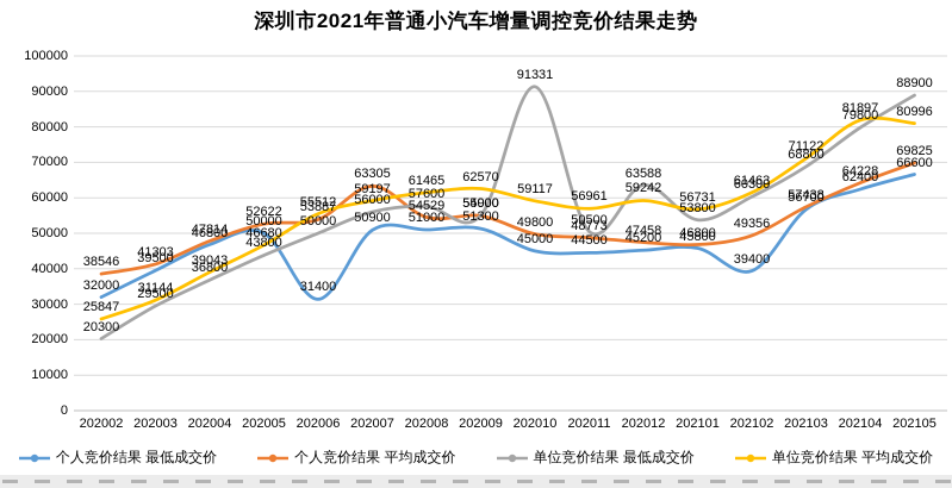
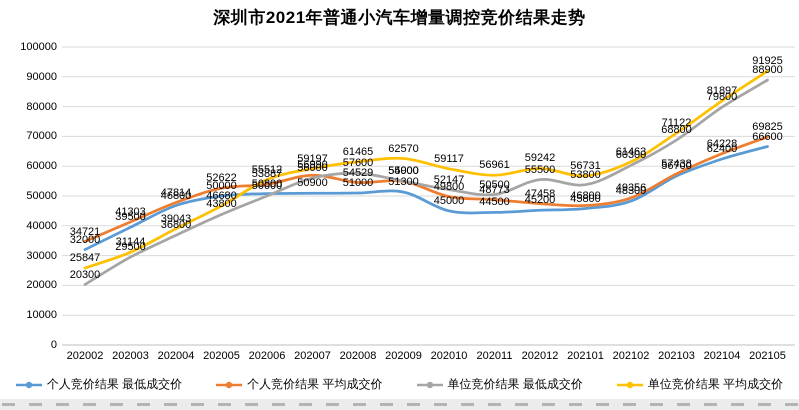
个人竞价结果 平均成交价/202002: 38546 -> 34721
个人竞价结果 最低成交价/202006: 31400 -> 50800
个人竞价结果 平均成交价/202007: 63305 -> 56990
单位竞价结果 最低成交价/202010: 91331 -> 52147
单位竞价结果 最低成交价/202012: 63588 -> 55500
个人竞价结果 最低成交价/202102: 39400 -> 48300
单位竞价结果 平均成交价/202105: 80996 -> 91925
